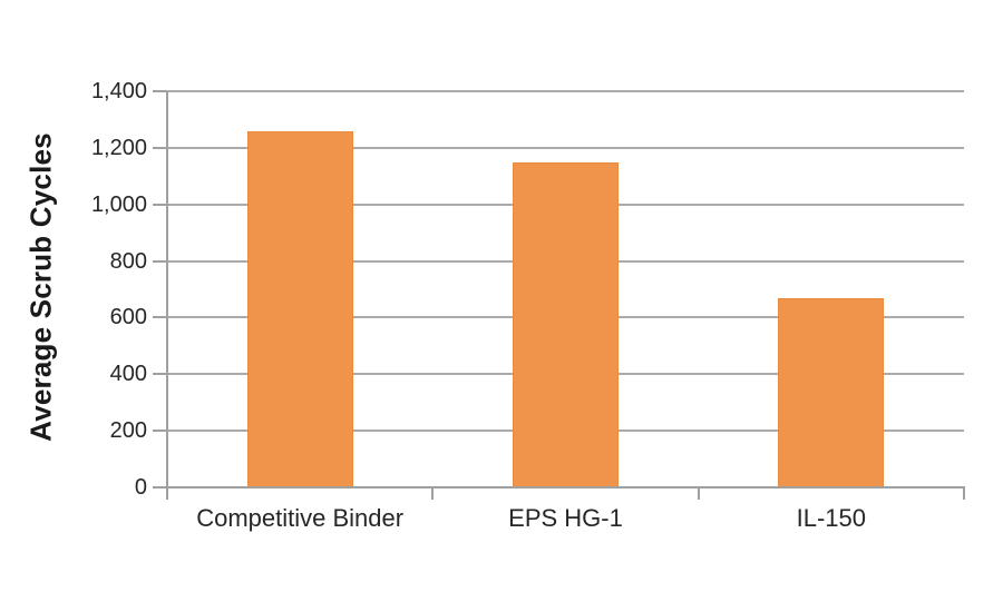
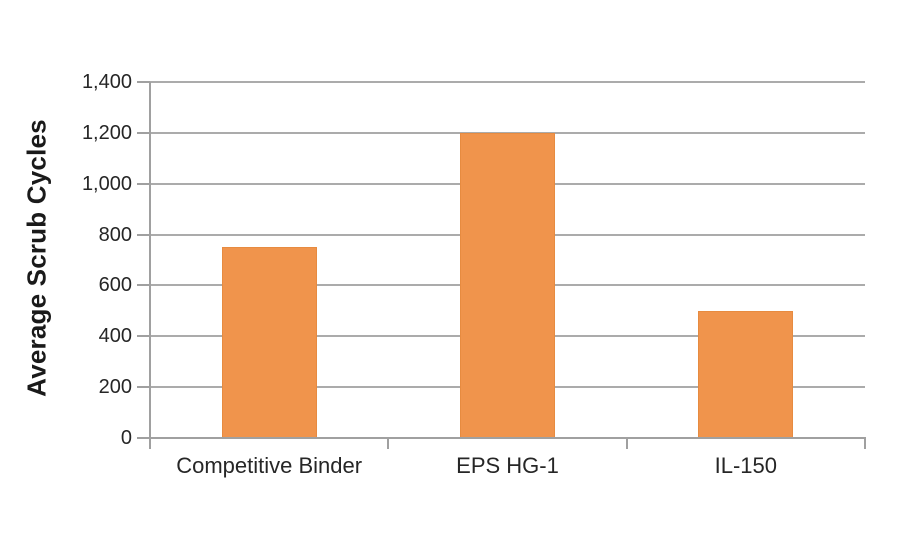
Competitive Binder: 1260 -> 750
EPS HG-1: 1150 -> 1200
IL-150: 670 -> 500
